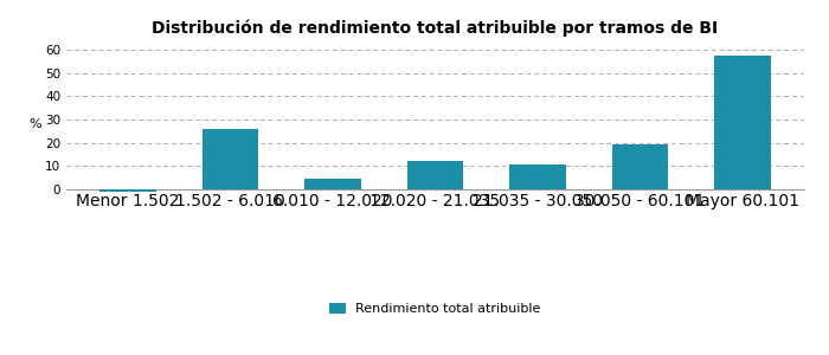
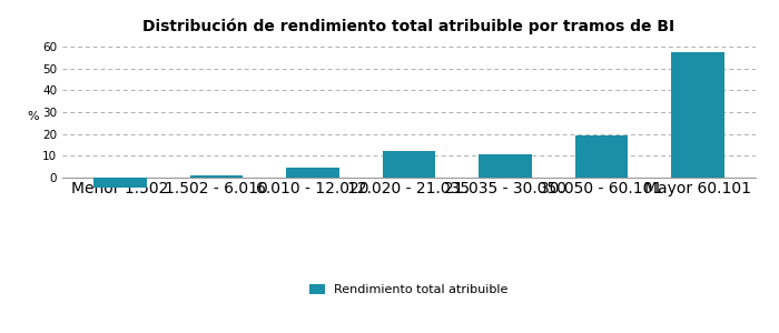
Menor 1.502: -1 -> -4
1.502 - 6.010: 26 -> 1
